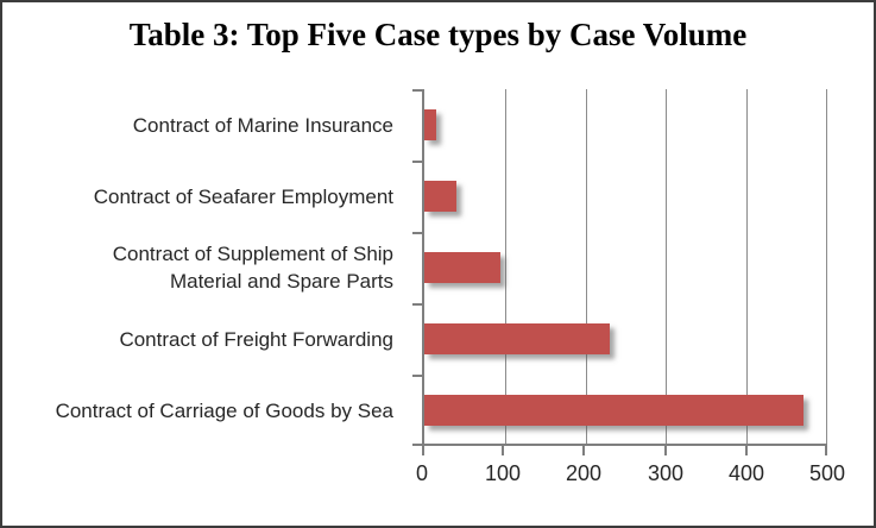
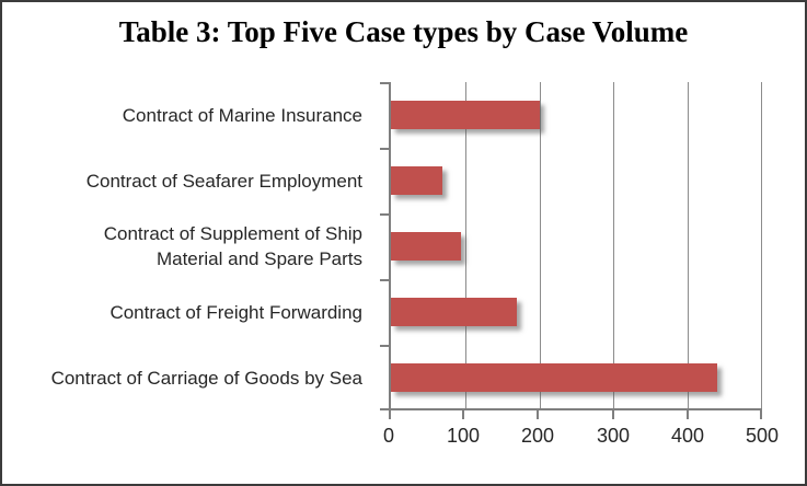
Contract of Marine Insurance: 20 -> 200
Contract of Seafarer Employment: 40 -> 70
Contract of Freight Forwarding: 230 -> 170
Contract of Carriage of Goods by Sea: 470 -> 440
